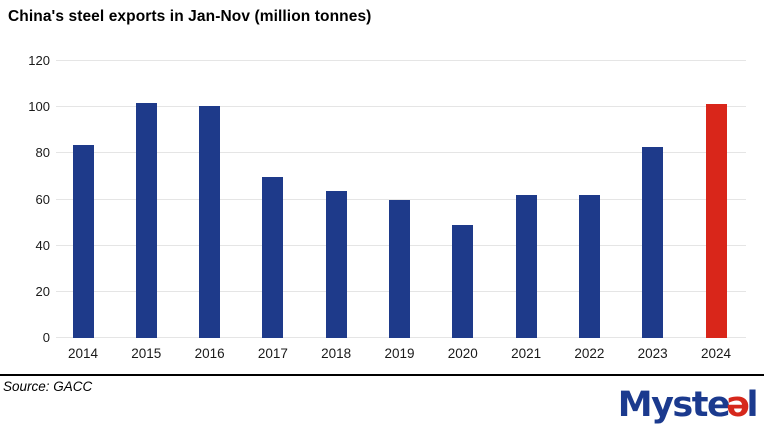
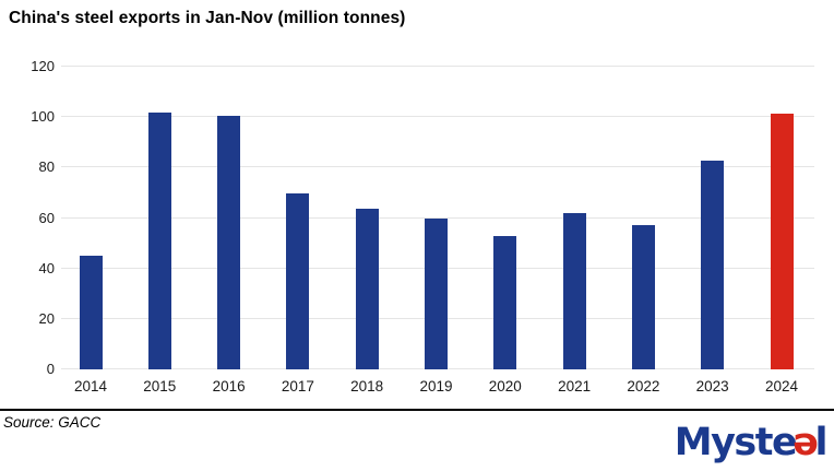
2014: 84 -> 45
2020: 49 -> 53
2022: 62 -> 57
